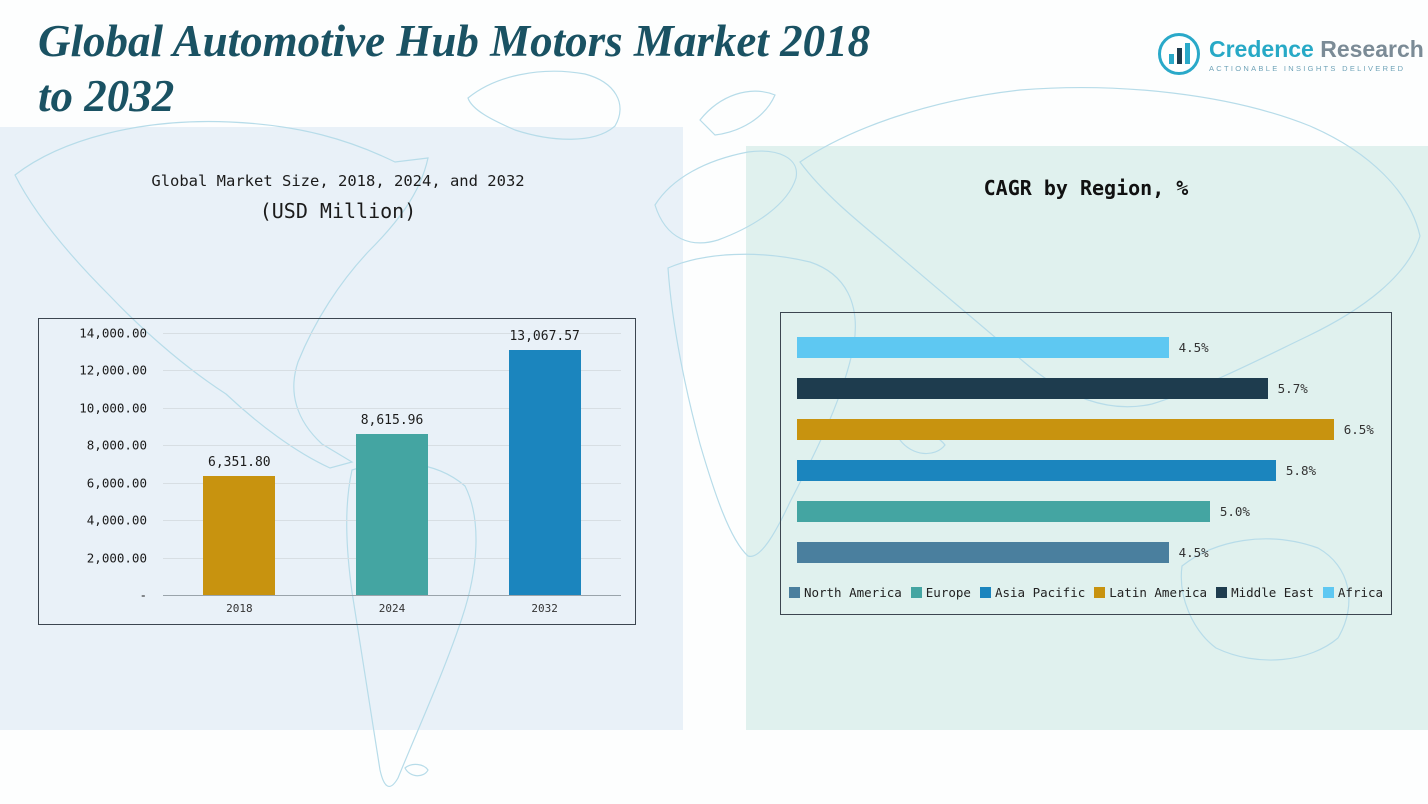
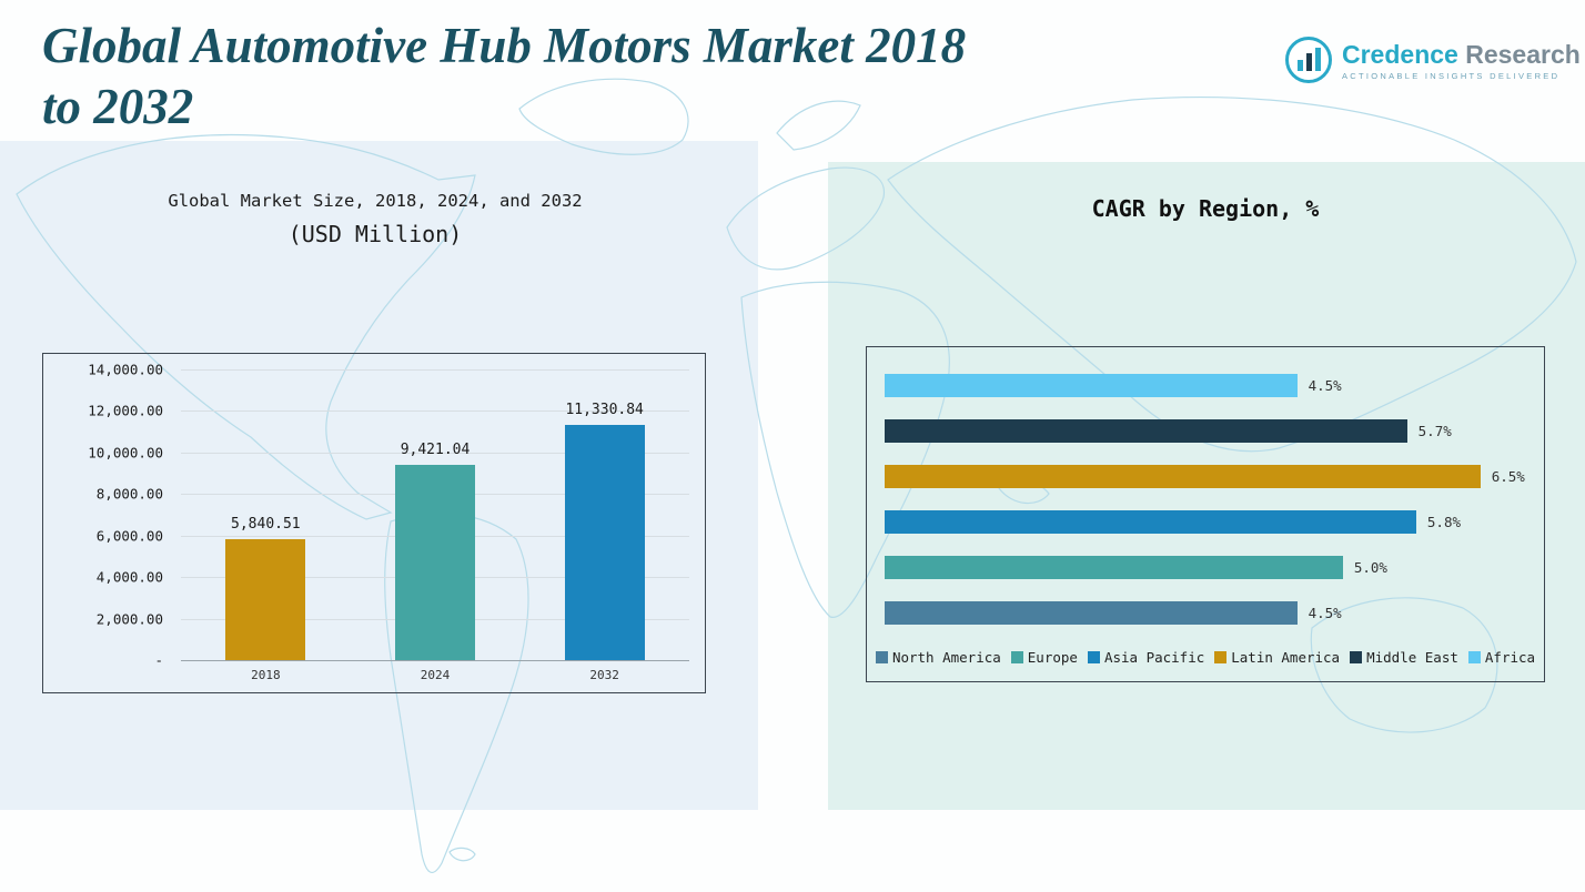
Global Market Size, 2018, 2024, and 2032 (USD Million)/2018: 6,351.80 -> 5,840.51
Global Market Size, 2018, 2024, and 2032 (USD Million)/2024: 8,615.96 -> 9,421.04
Global Market Size, 2018, 2024, and 2032 (USD Million)/2032: 13,067.57 -> 11,330.84
